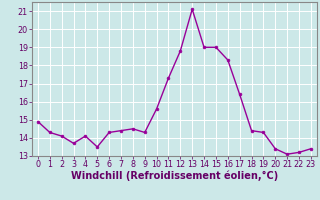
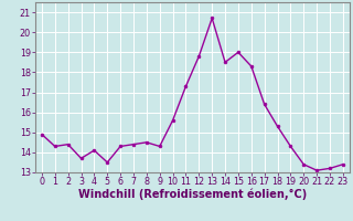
2: 14.1 -> 14.4
13: 21.1 -> 20.7
14: 19.0 -> 18.5
18: 14.4 -> 15.3
